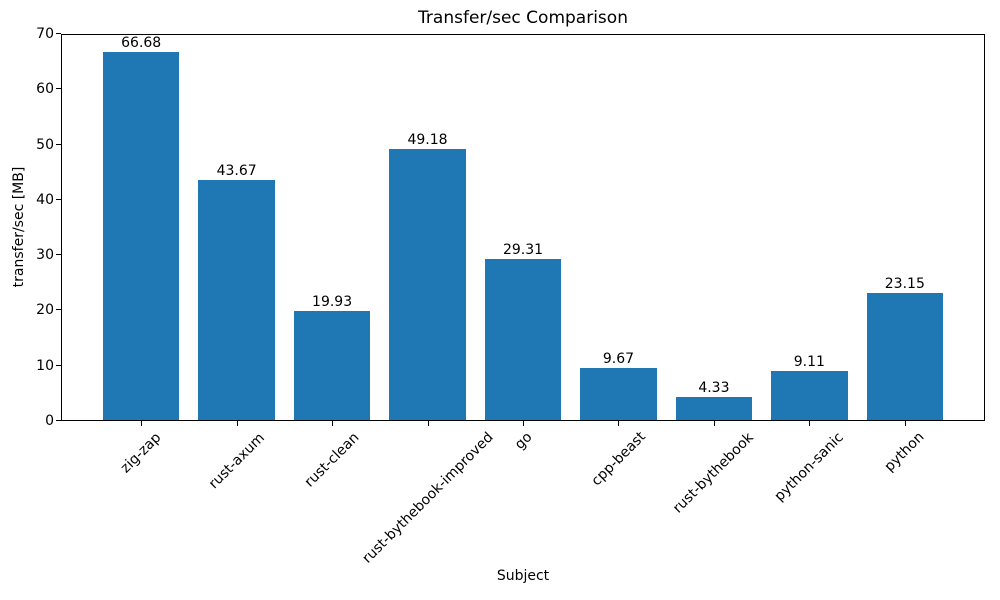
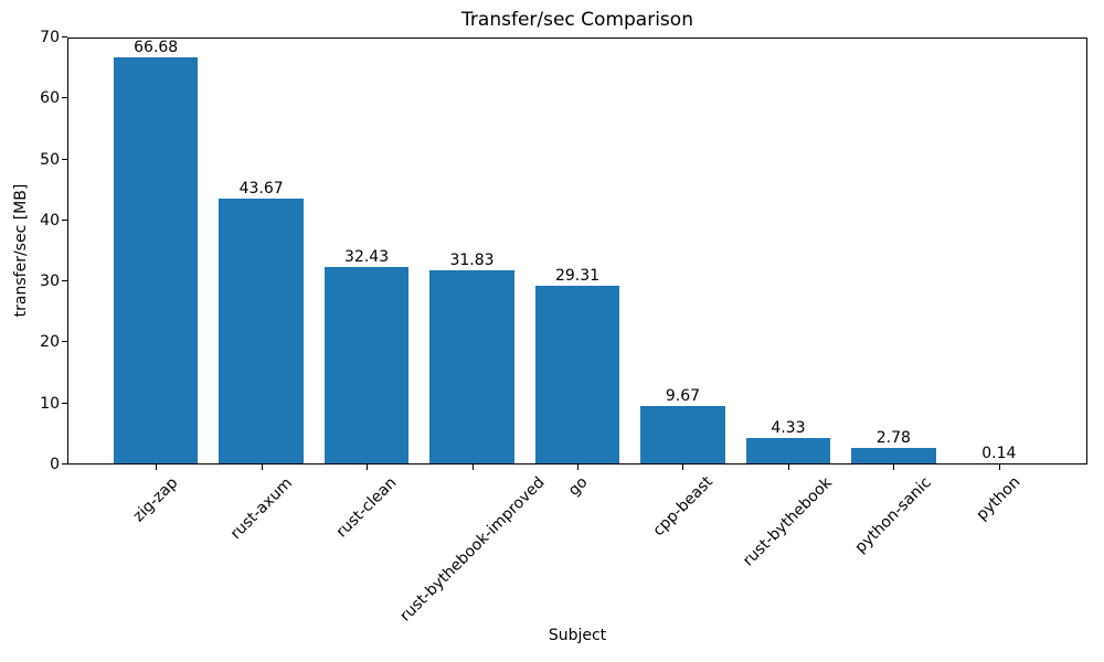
rust-clean: 19.93 -> 32.43
rust-bythebook-improved: 49.18 -> 31.83
python-sanic: 9.11 -> 2.78
python: 23.15 -> 0.14
